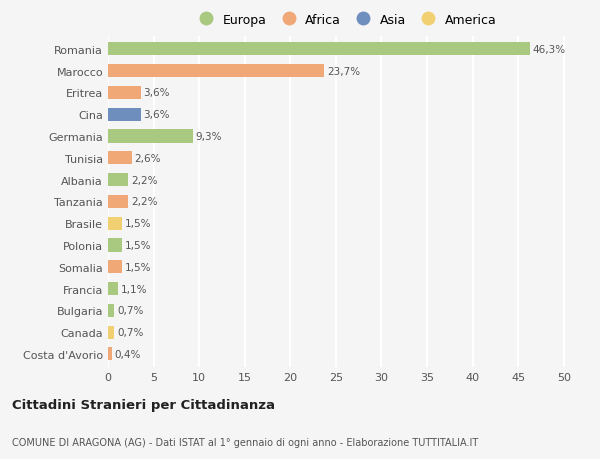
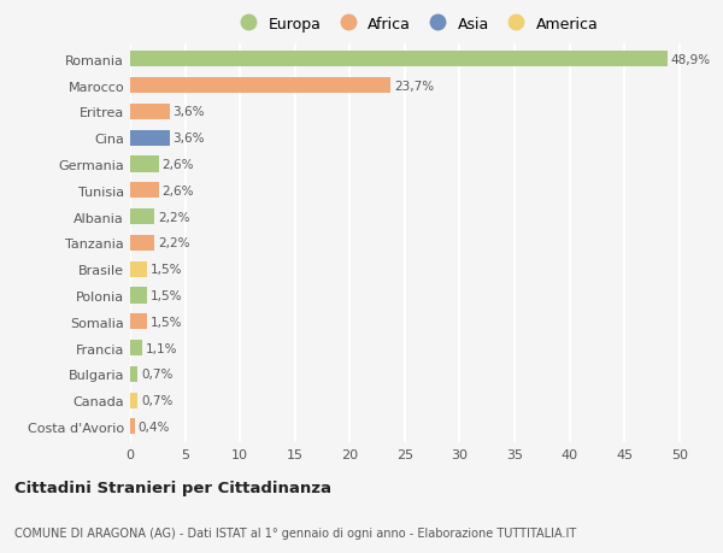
Romania: 46,3% -> 48,9%
Germania: 9,3% -> 2,6%
